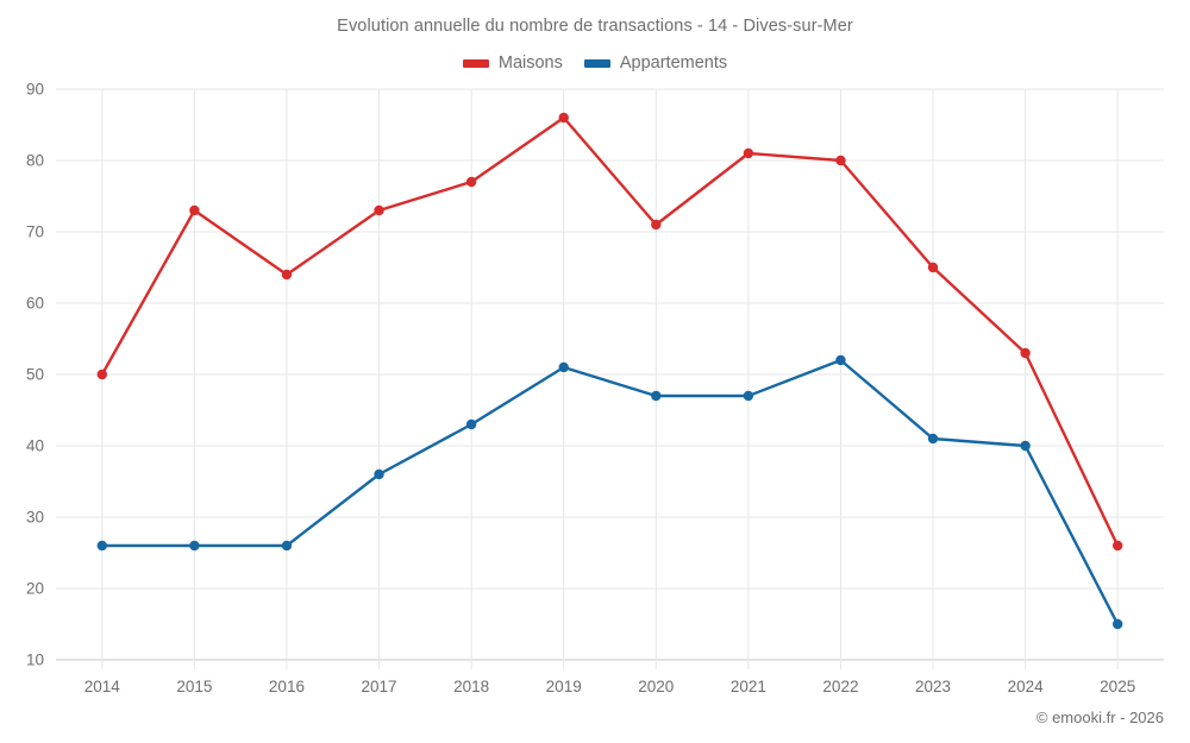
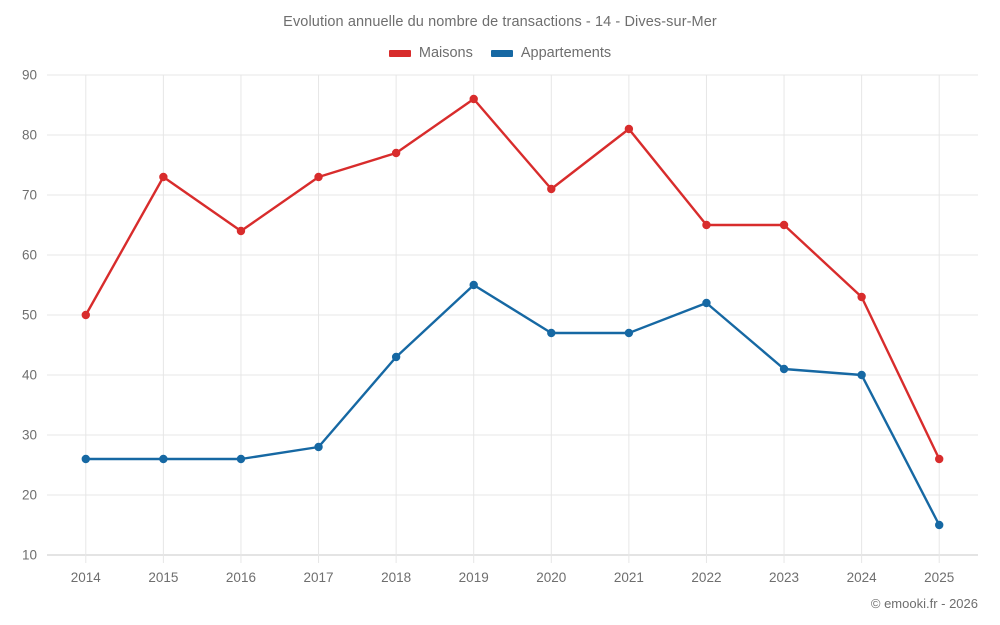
Appartements/2017: 36 -> 28
Appartements/2019: 51 -> 55
Maisons/2022: 80 -> 65
